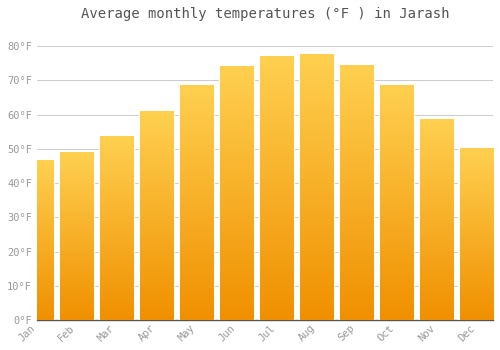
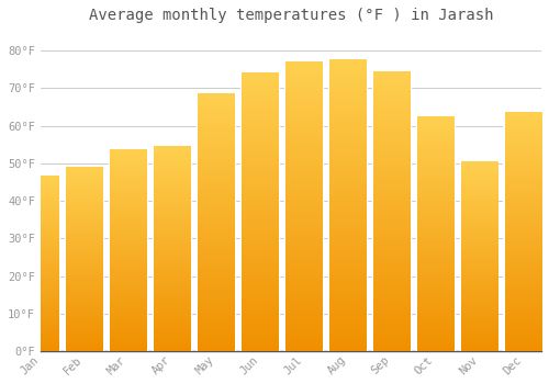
Apr: 61.0°F -> 54.5°F
Oct: 68.5°F -> 62.5°F
Nov: 58.5°F -> 50.5°F
Dec: 50.0°F -> 63.5°F
